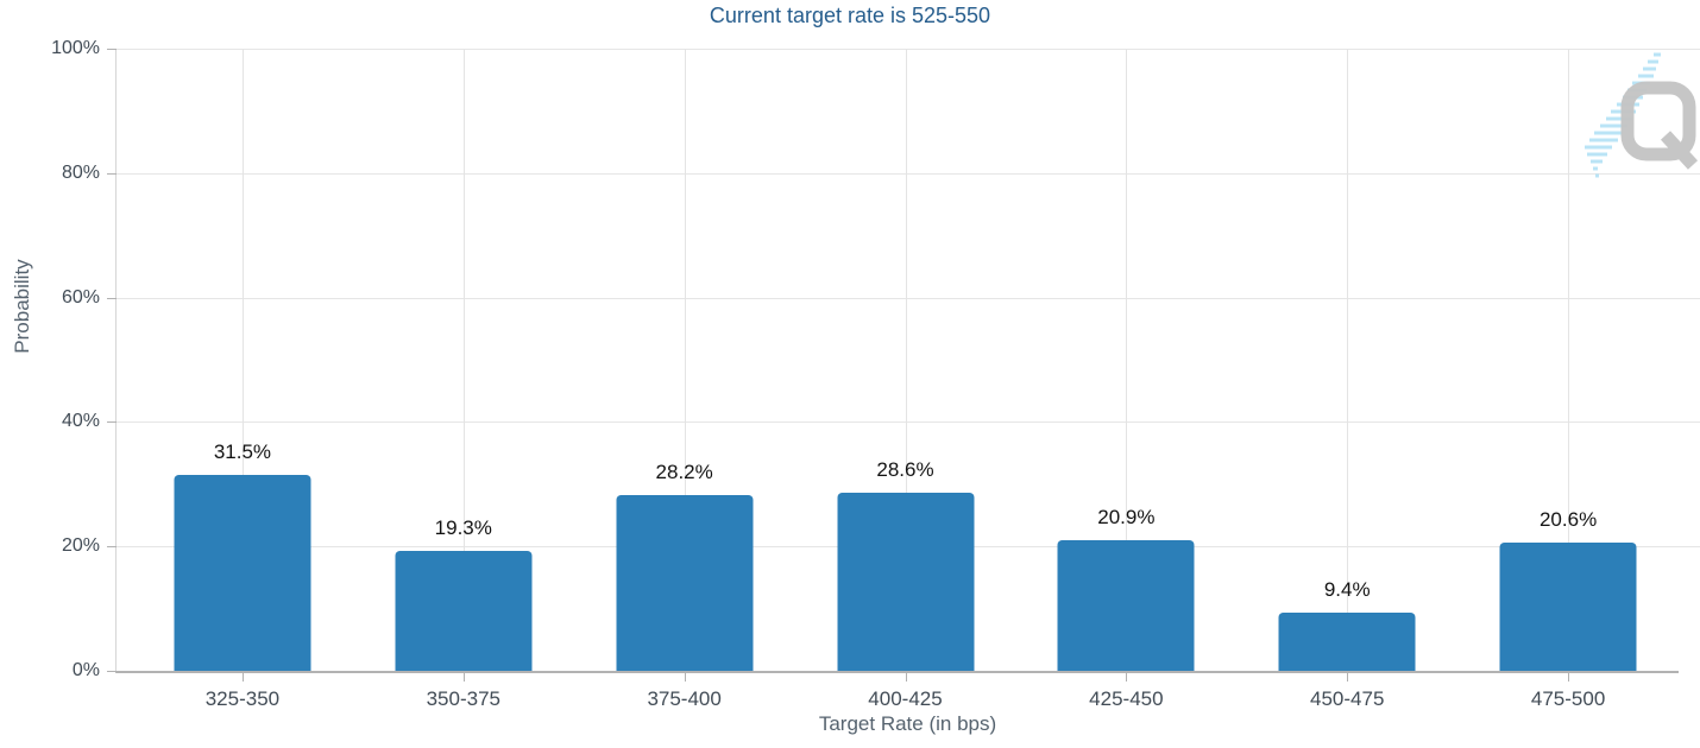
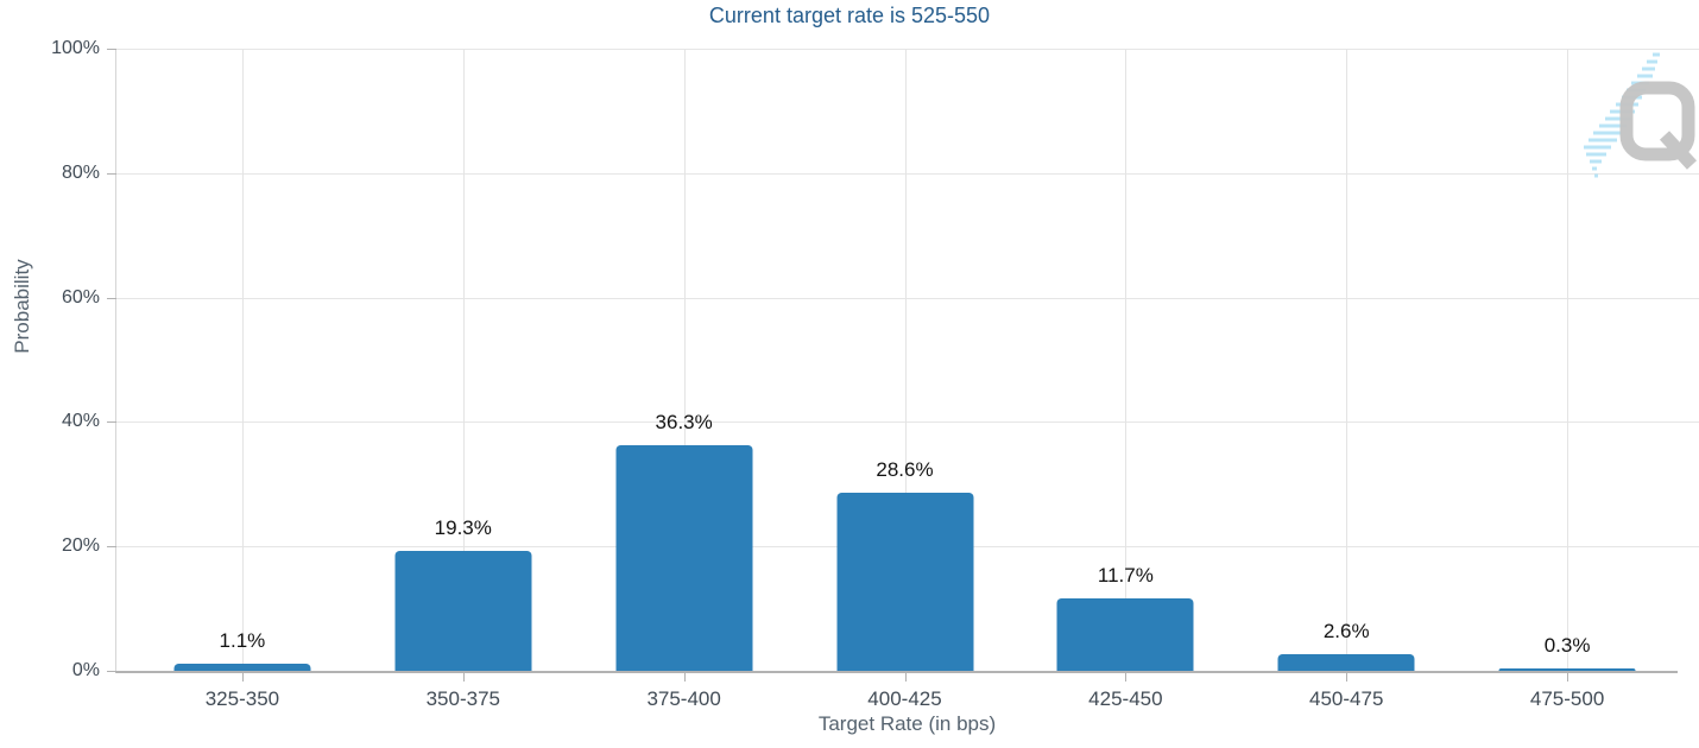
325-350: 31.5% -> 1.1%
375-400: 28.2% -> 36.3%
425-450: 20.9% -> 11.7%
450-475: 9.4% -> 2.6%
475-500: 20.6% -> 0.3%
